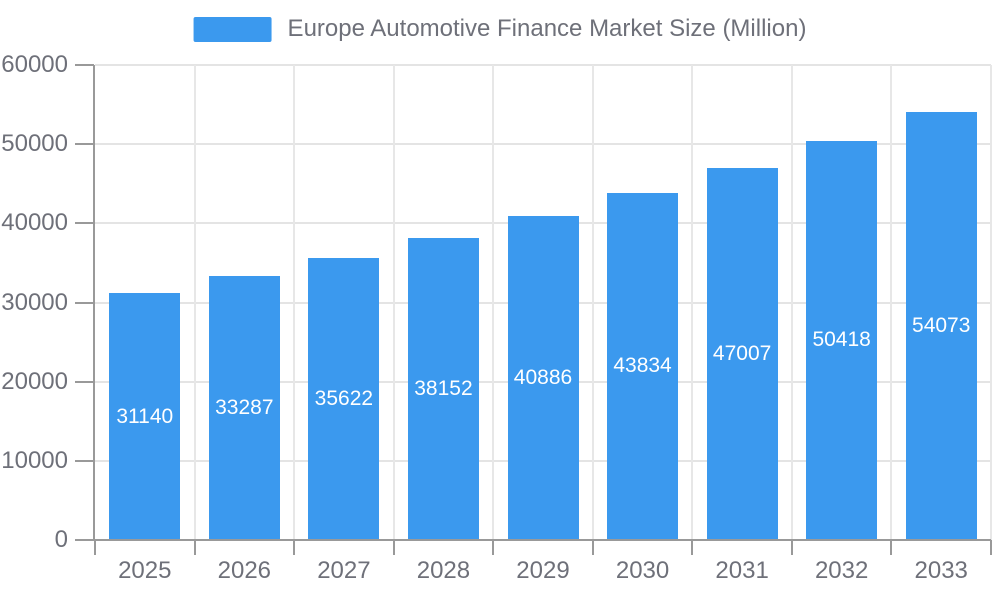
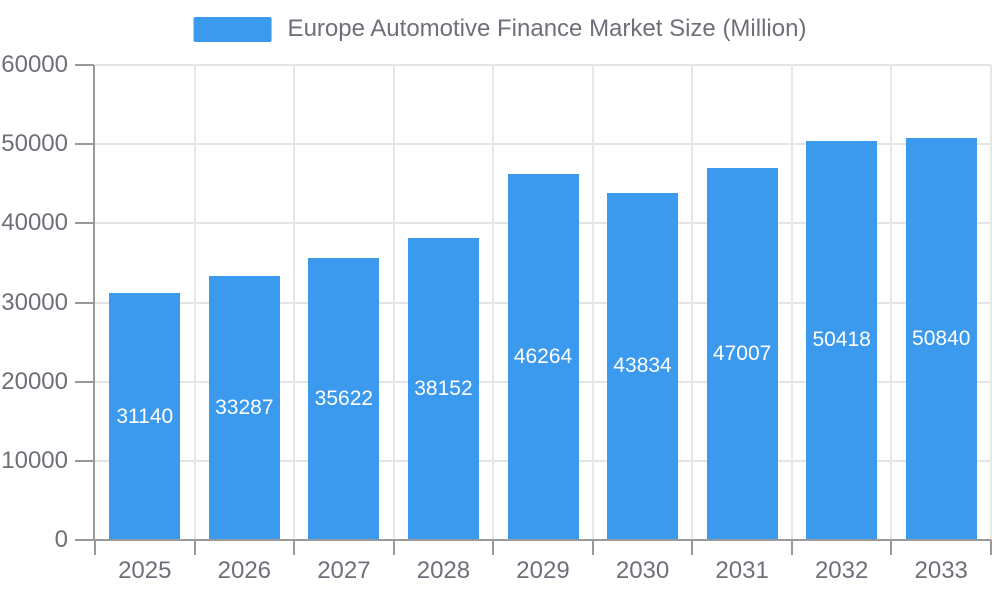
2029: 40886 -> 46264
2033: 54073 -> 50840
